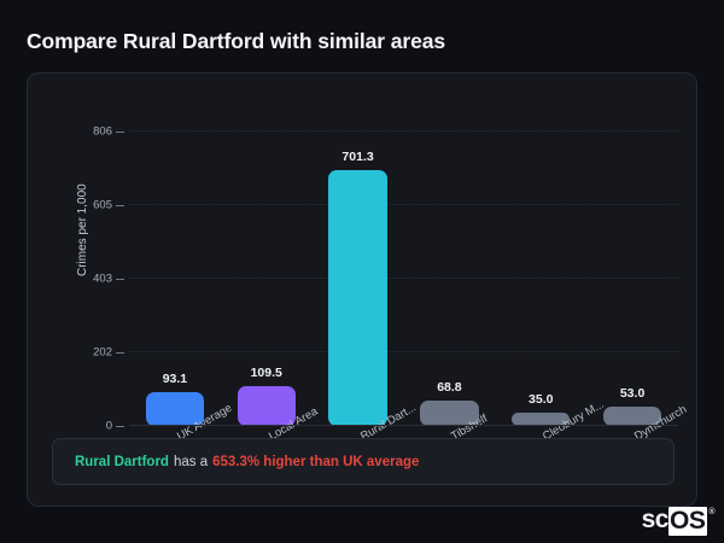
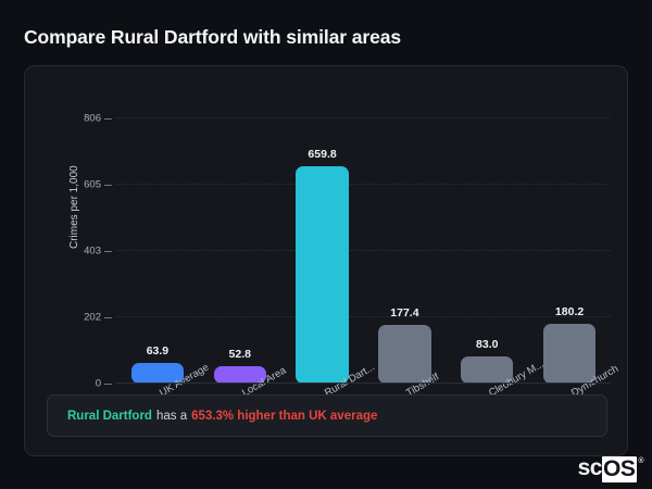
UK Average: 93.1 -> 63.9
Local Area: 109.5 -> 52.8
Rural Dart...: 701.3 -> 659.8
Tibshelf: 68.8 -> 177.4
Cleobury M...: 35.0 -> 83.0
Dymchurch: 53.0 -> 180.2
